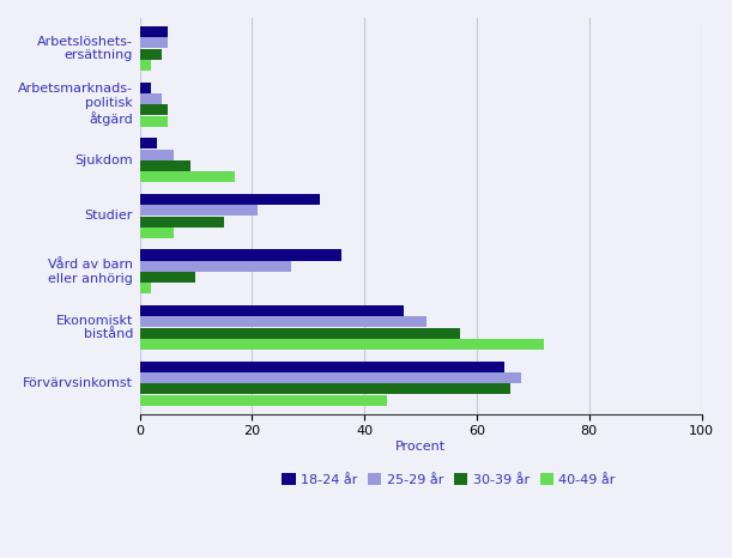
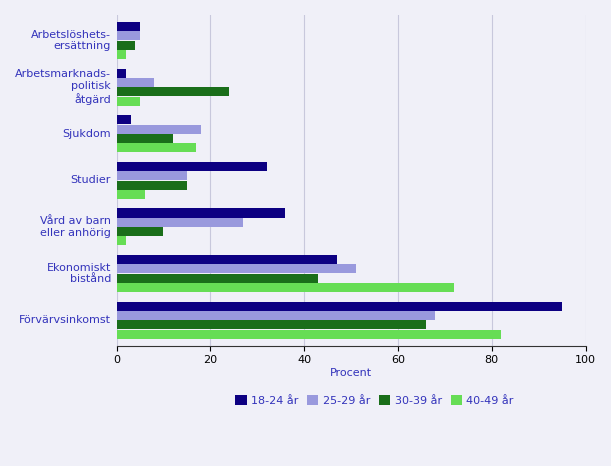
25-29 år/Arbetsmarknads- politisk åtgärd: 4 -> 8
30-39 år/Arbetsmarknads- politisk åtgärd: 5 -> 24
25-29 år/Sjukdom: 6 -> 18
30-39 år/Sjukdom: 9 -> 12
25-29 år/Studier: 21 -> 15
30-39 år/Ekonomiskt bistånd: 57 -> 43
18-24 år/Förvärvsinkomst: 65 -> 95
40-49 år/Förvärvsinkomst: 44 -> 82
